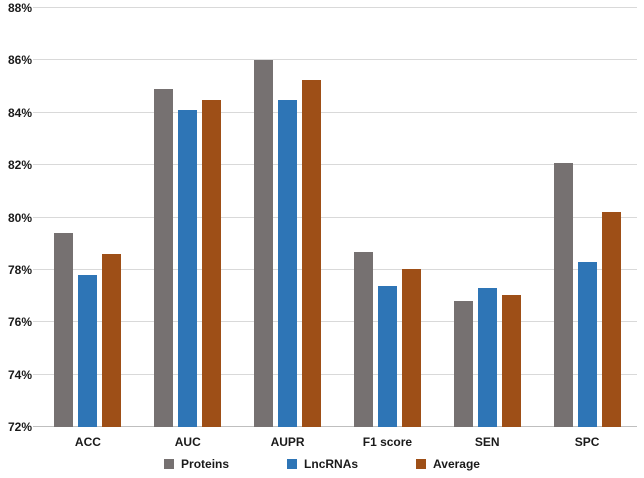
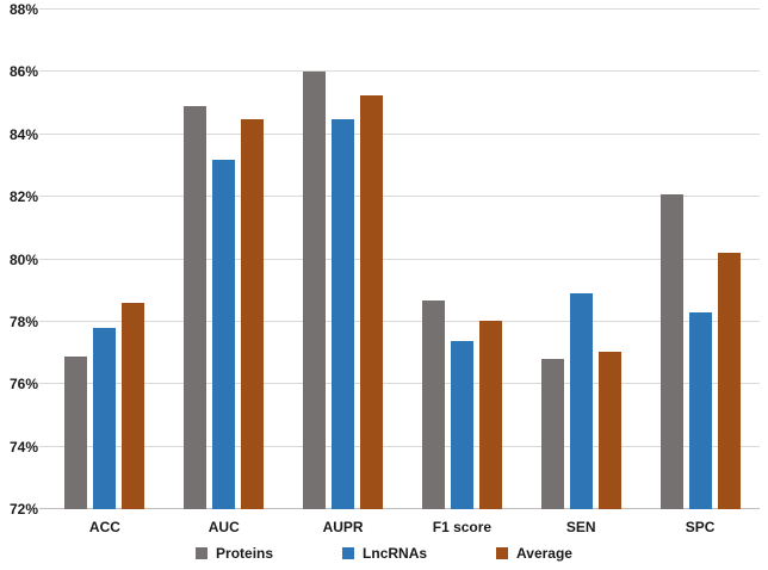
Proteins/ACC: 79.4% -> 76.9%
LncRNAs/AUC: 84.1% -> 83.2%
LncRNAs/SEN: 77.3% -> 78.9%
